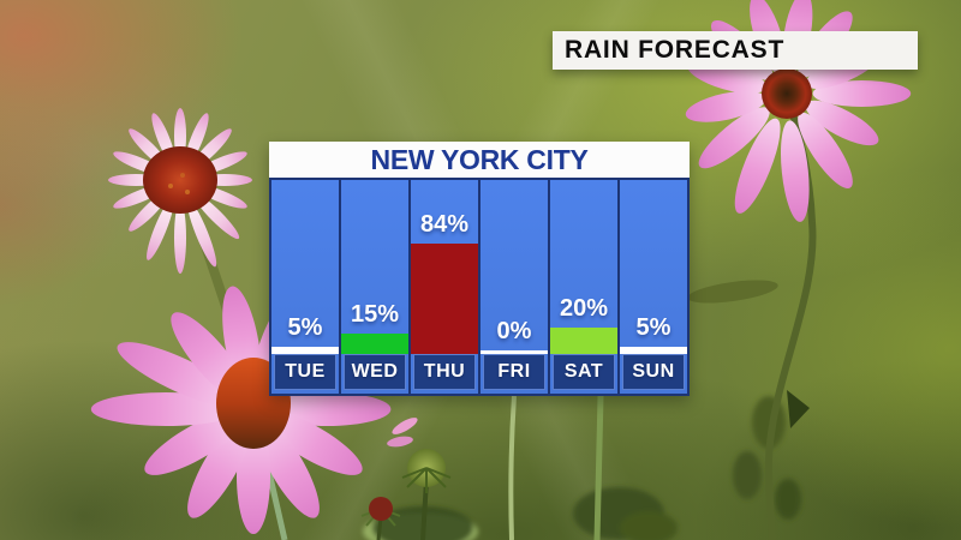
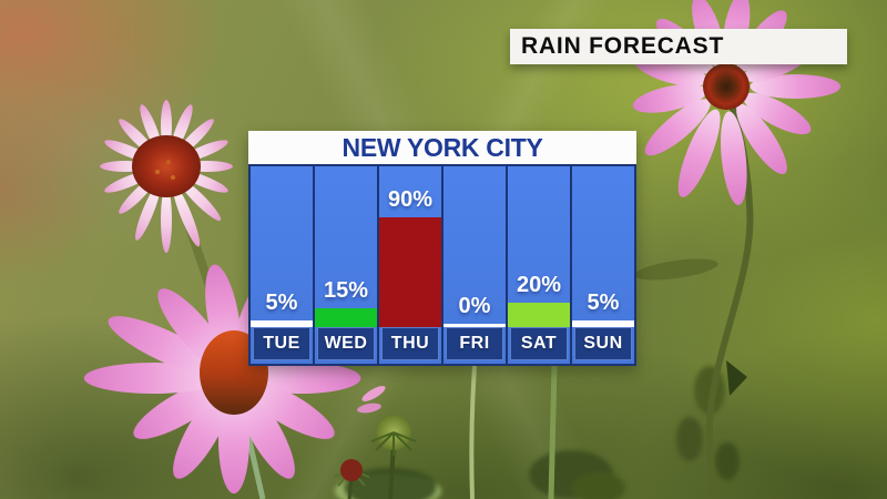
THU: 84% -> 90%
